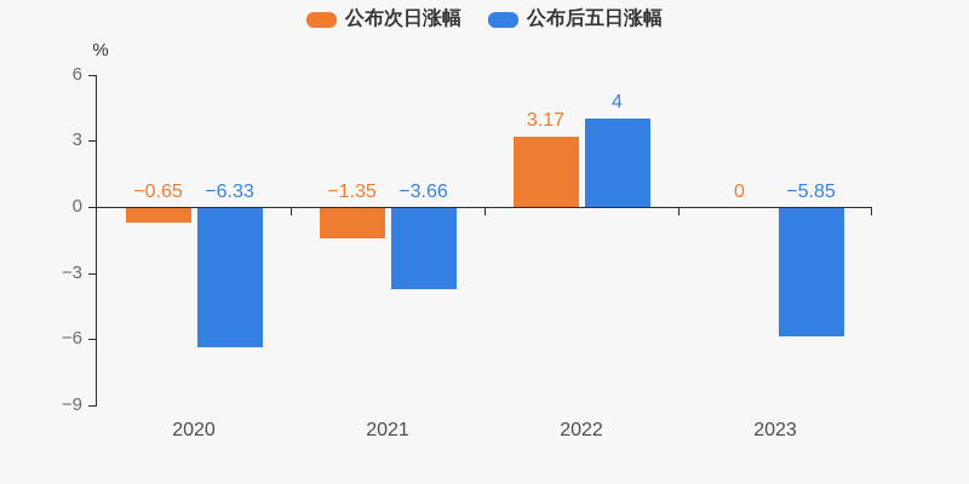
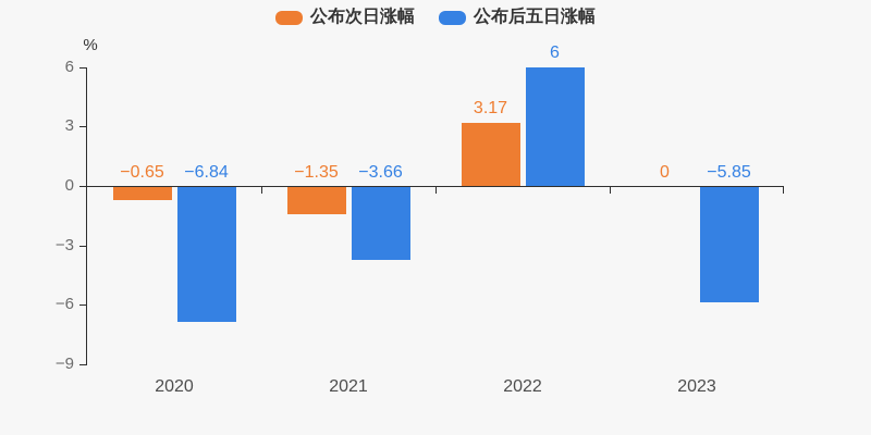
公布后五日涨幅/2020: −6.33 -> −6.84
公布后五日涨幅/2022: 4 -> 6
